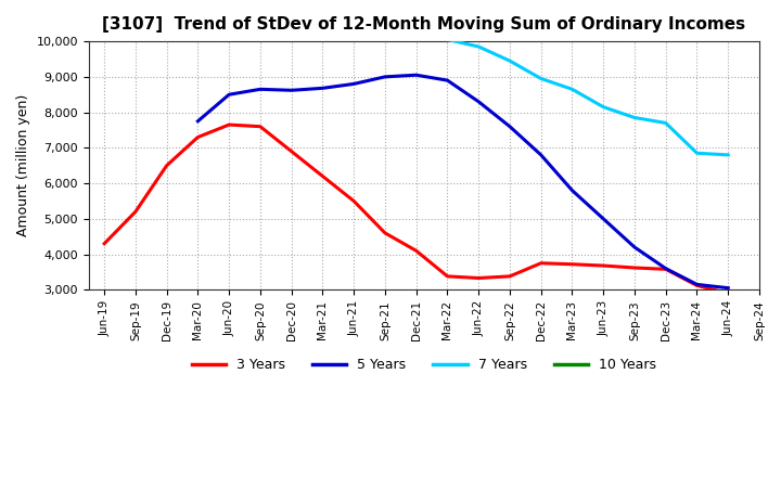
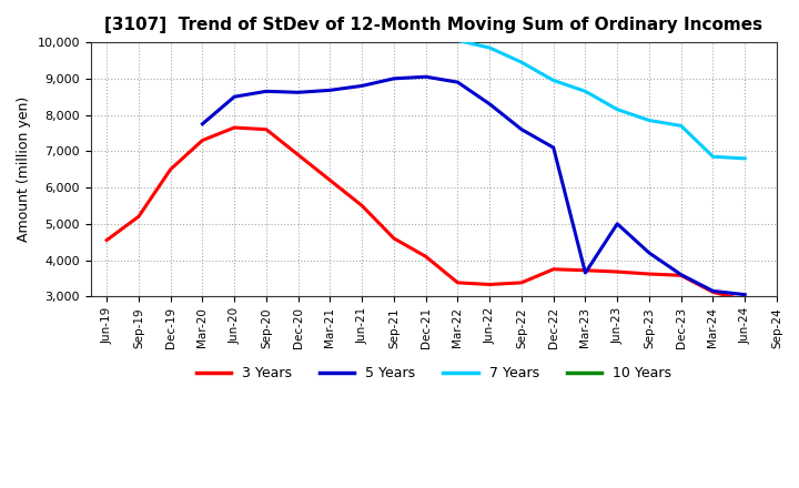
3 Years/Jun-19: 4,300 -> 4,550
5 Years/Dec-22: 6,800 -> 7,100
5 Years/Mar-23: 5,800 -> 3,650
